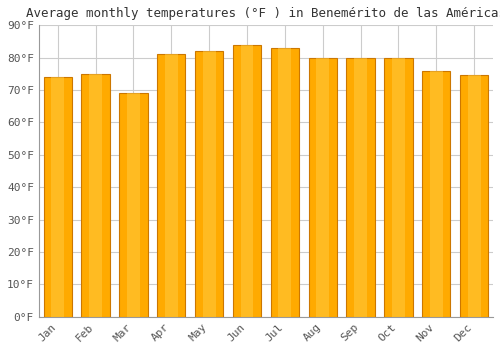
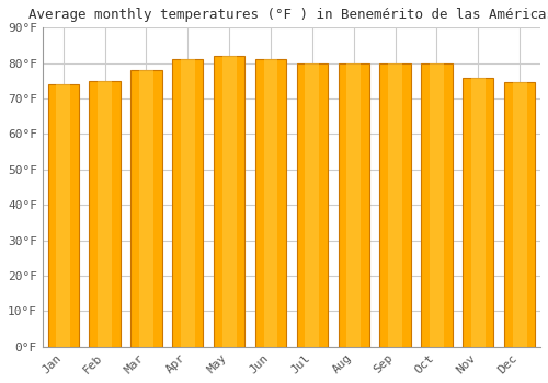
Mar: 69.0°F -> 78.0°F
Jun: 84.0°F -> 81.0°F
Jul: 83.0°F -> 80.0°F
